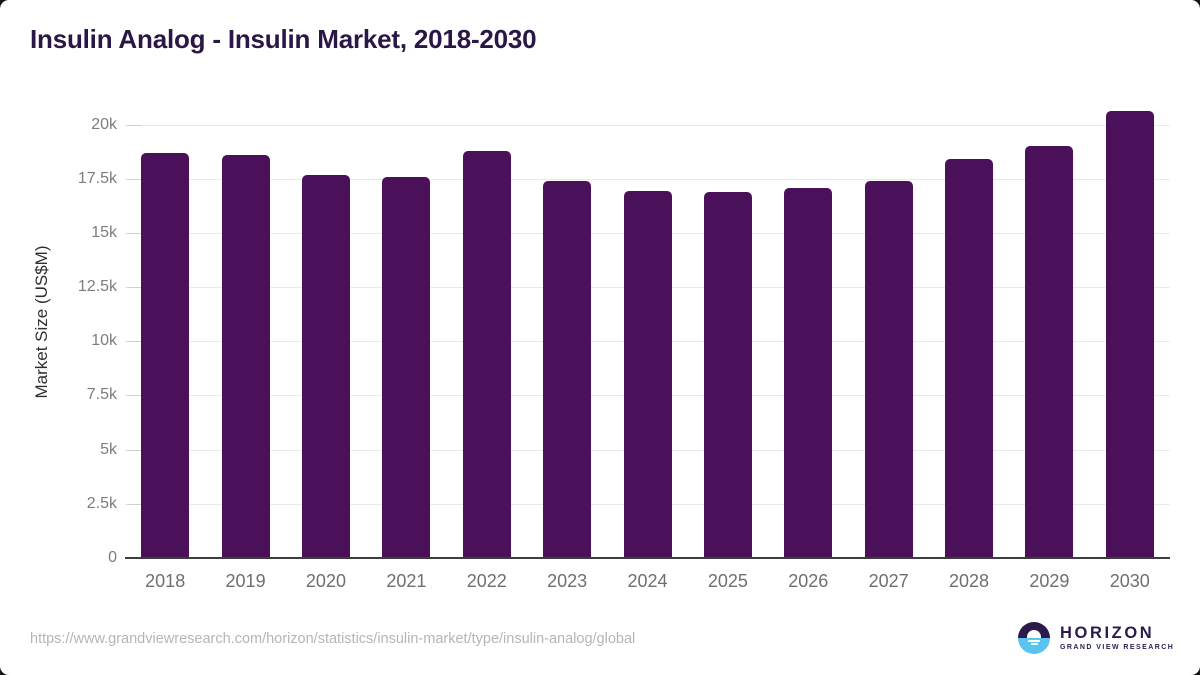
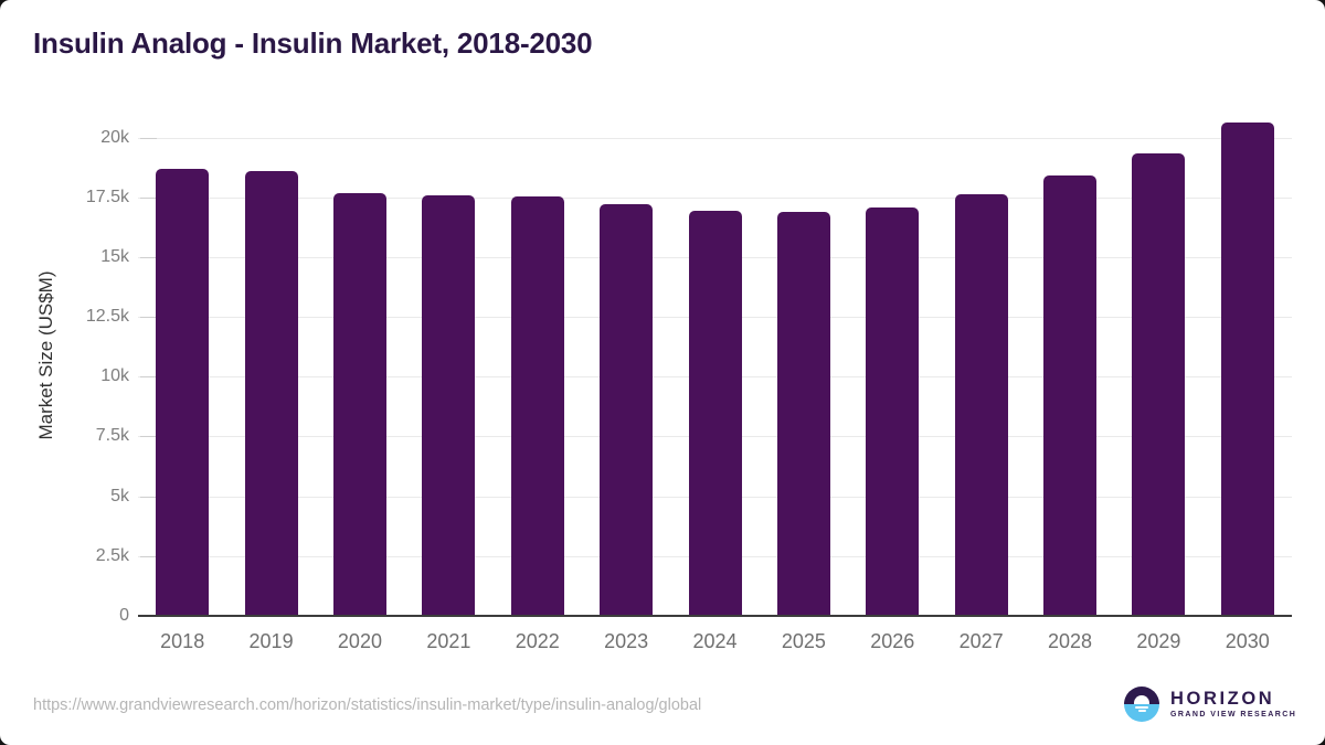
2022: 18.8k -> 17.5k
2023: 17.4k -> 17.2k
2027: 17.4k -> 17.6k
2029: 19.0k -> 19.3k
